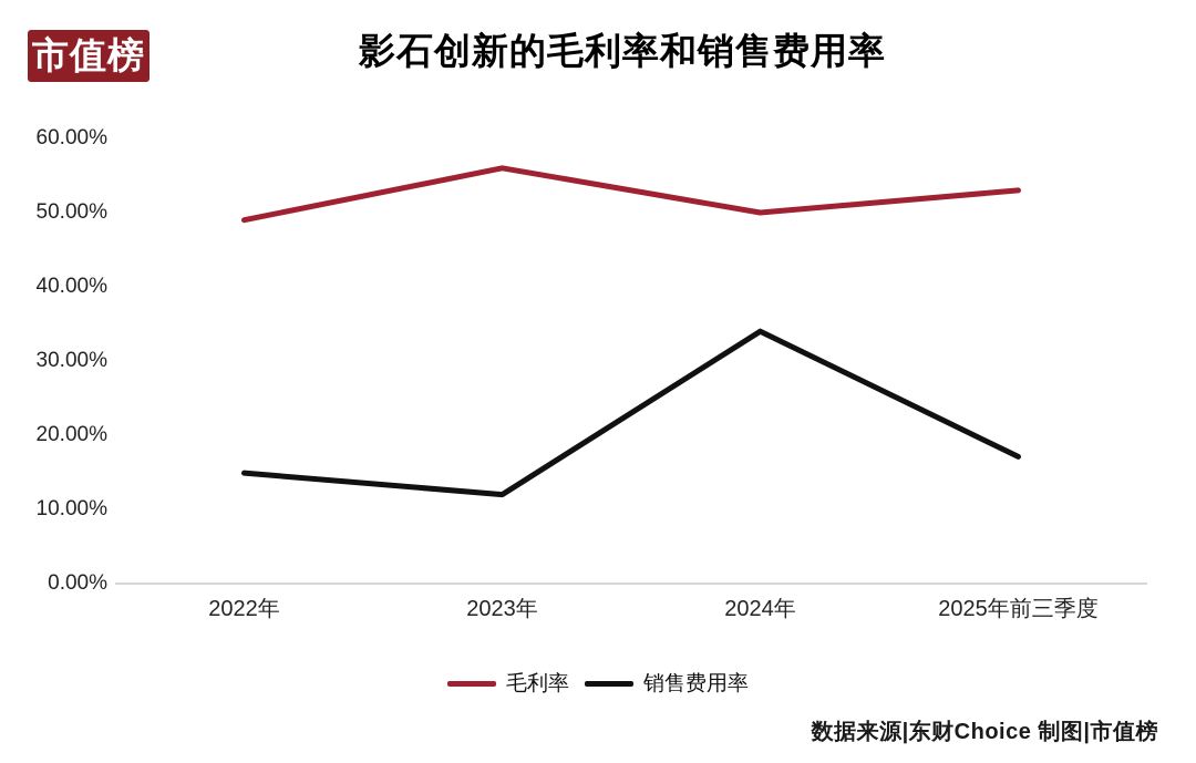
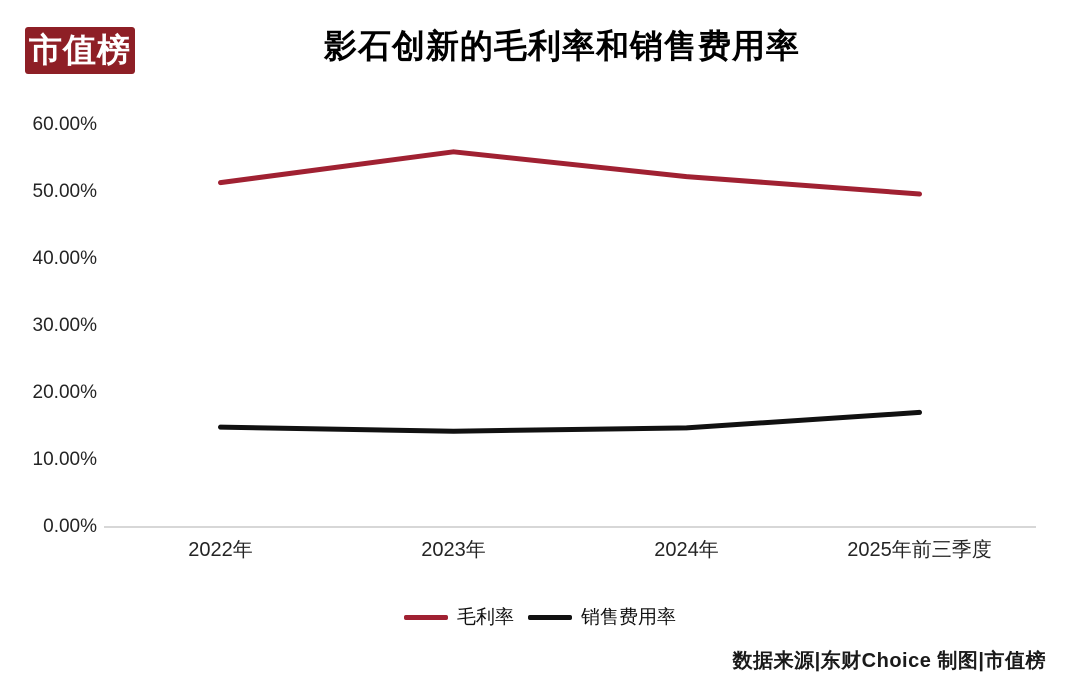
毛利率/2022年: 49% -> 51%
销售费用率/2023年: 12% -> 14%
毛利率/2024年: 50% -> 52%
销售费用率/2024年: 34% -> 15%
毛利率/2025年前三季度: 53% -> 50%
